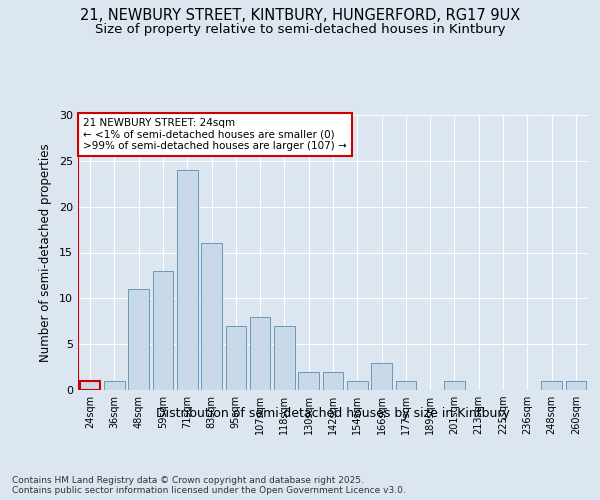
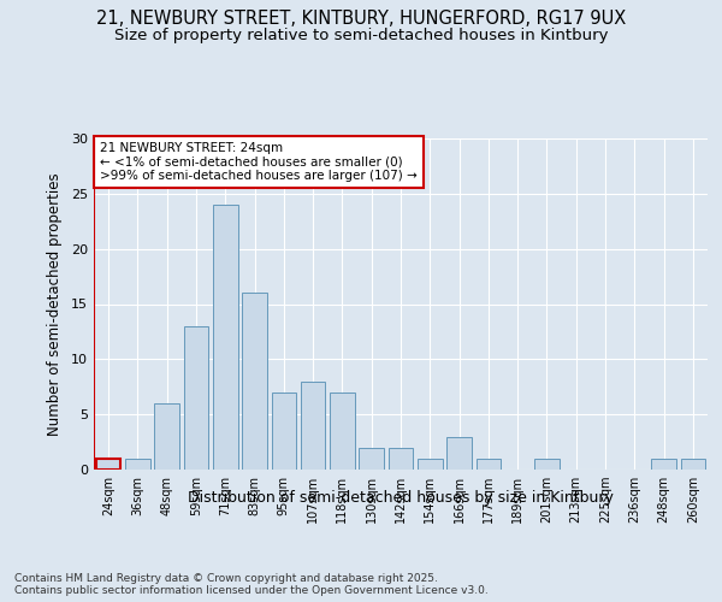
48sqm: 11 -> 6
